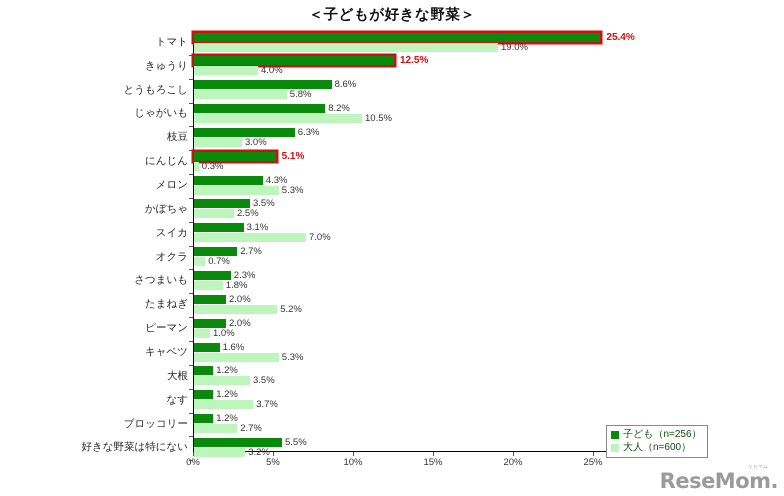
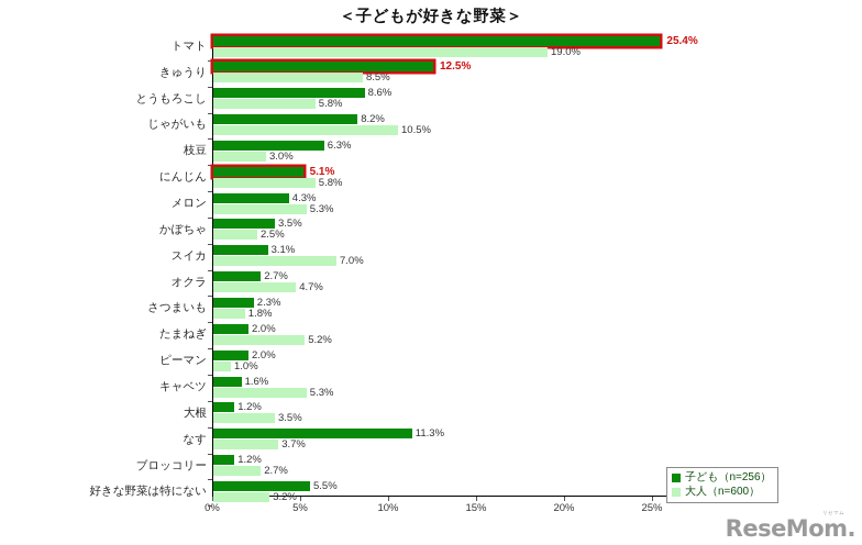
大人（n=600）/きゅうり: 4.0% -> 8.5%
大人（n=600）/にんじん: 0.3% -> 5.8%
大人（n=600）/オクラ: 0.7% -> 4.7%
子ども（n=256）/なす: 1.2% -> 11.3%
